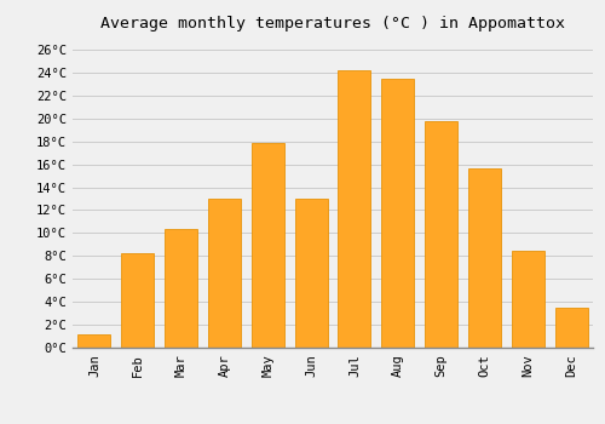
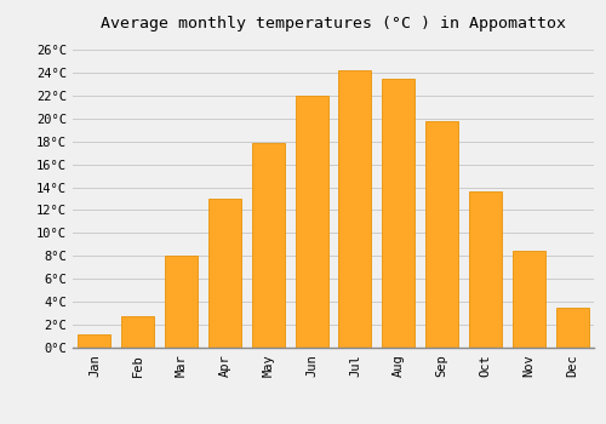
Feb: 8.2°C -> 2.8°C
Mar: 10.4°C -> 8.0°C
Jun: 13.0°C -> 22.0°C
Oct: 15.6°C -> 13.6°C
